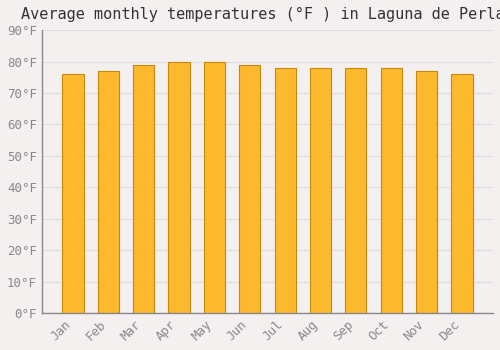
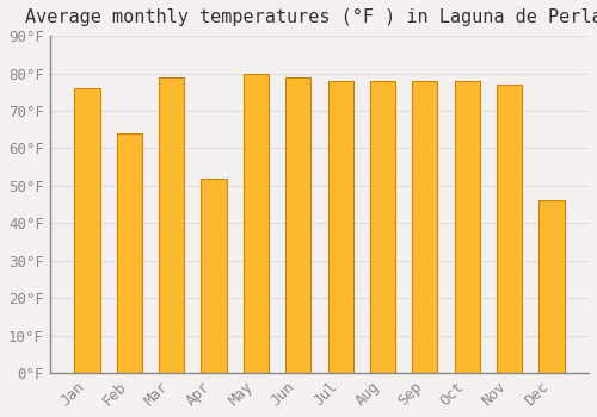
Feb: 77°F -> 64°F
Apr: 80°F -> 52°F
Dec: 76°F -> 46°F
